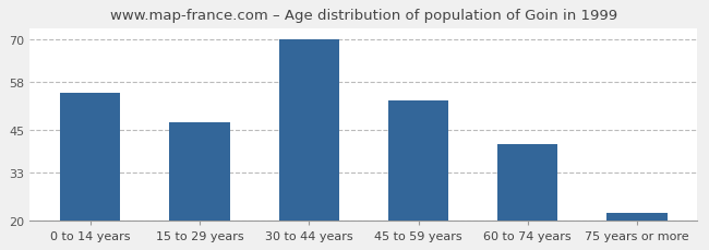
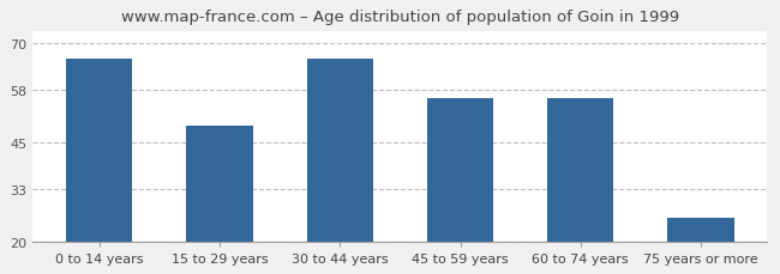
0 to 14 years: 55 -> 66
15 to 29 years: 47 -> 49
30 to 44 years: 70 -> 66
45 to 59 years: 53 -> 56
60 to 74 years: 41 -> 56
75 years or more: 22 -> 26
